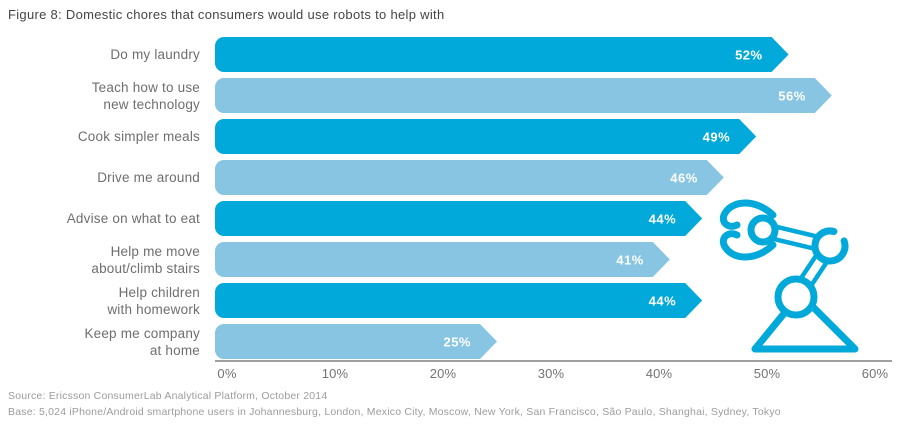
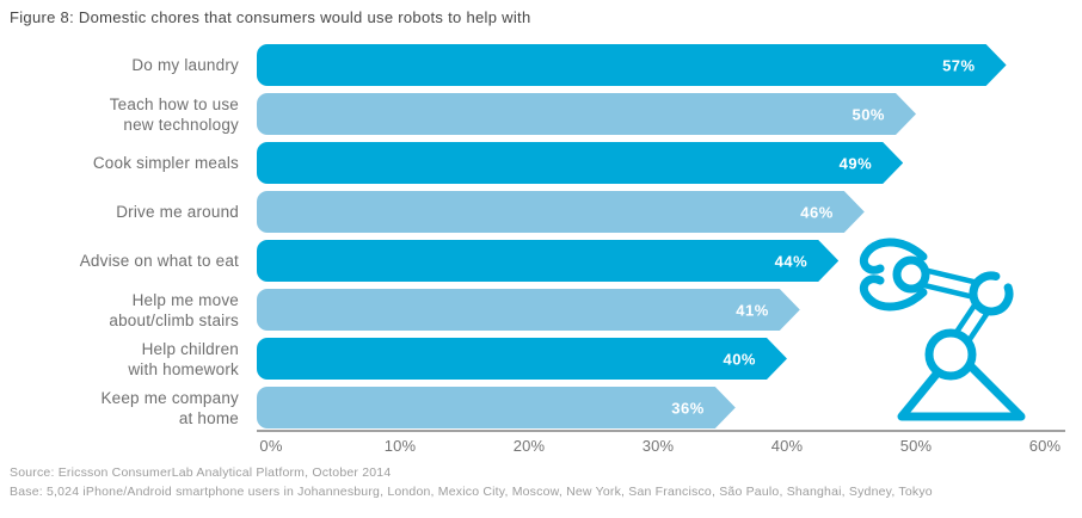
Do my laundry: 52% -> 57%
Teach how to use new technology: 56% -> 50%
Help children with homework: 44% -> 40%
Keep me company at home: 25% -> 36%
